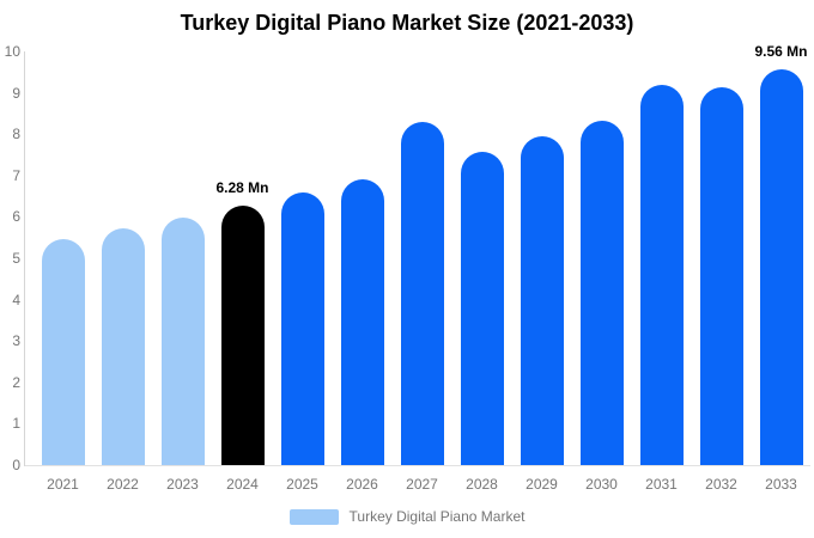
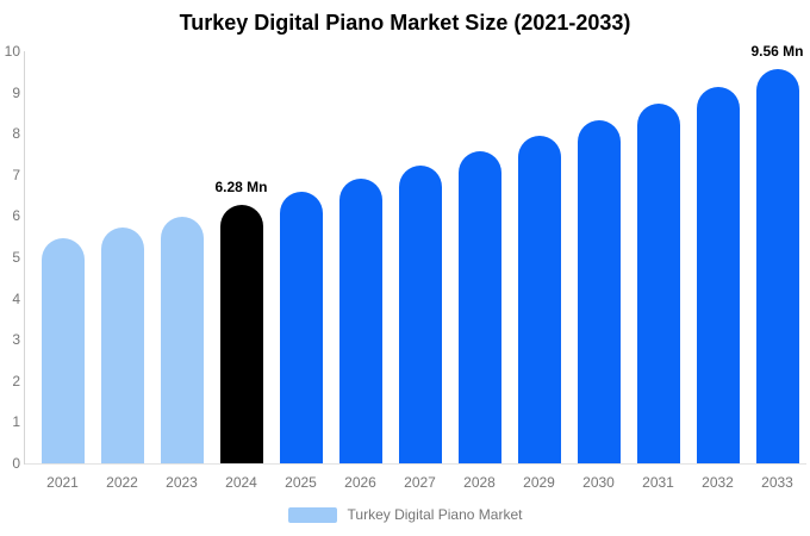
2027: 8.3 -> 7.2
2031: 9.2 -> 8.7
